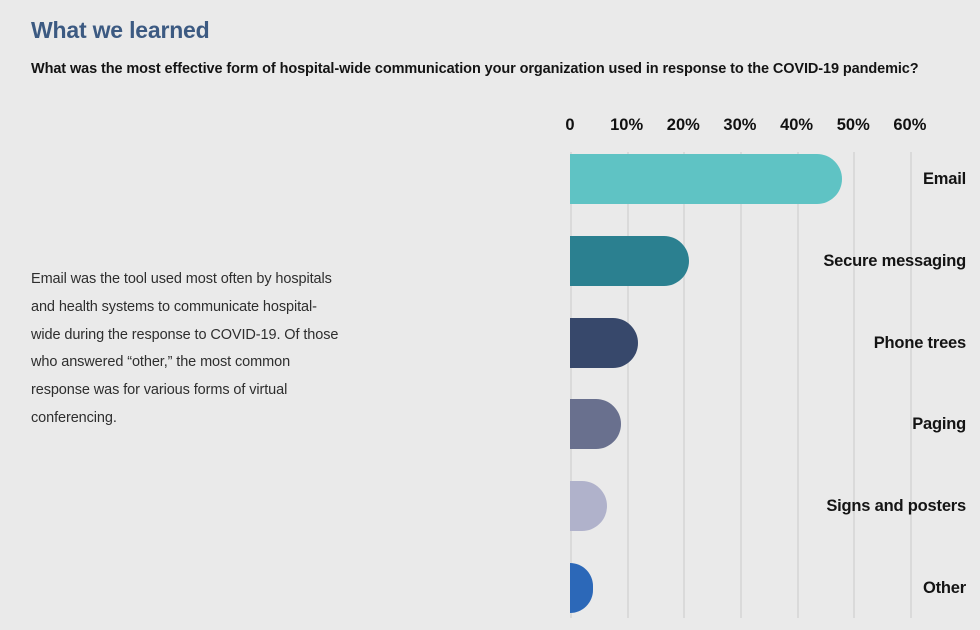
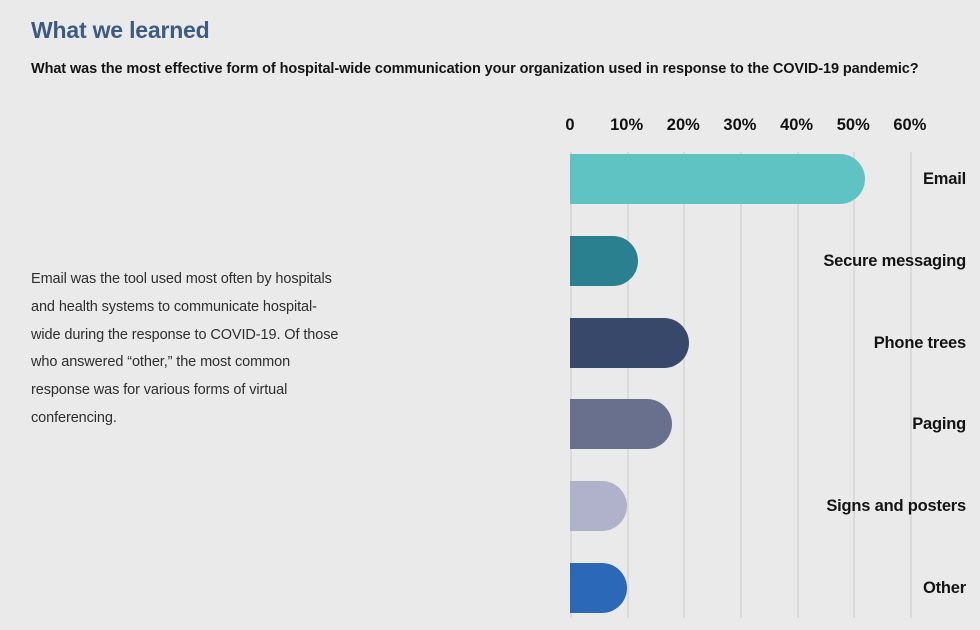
Email: 48% -> 52%
Secure messaging: 21% -> 12%
Phone trees: 12% -> 21%
Paging: 9% -> 18%
Signs and posters: 6% -> 10%
Other: 4% -> 10%
